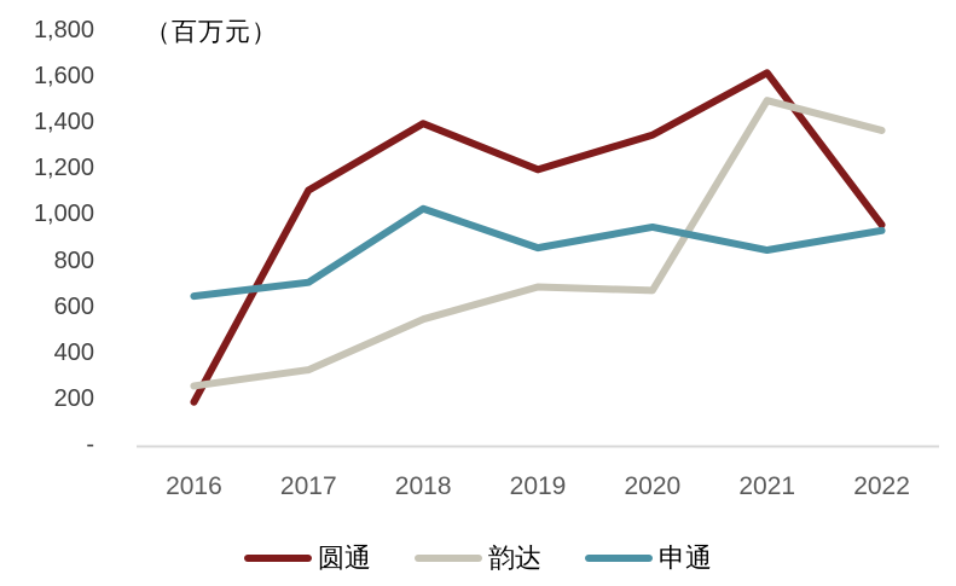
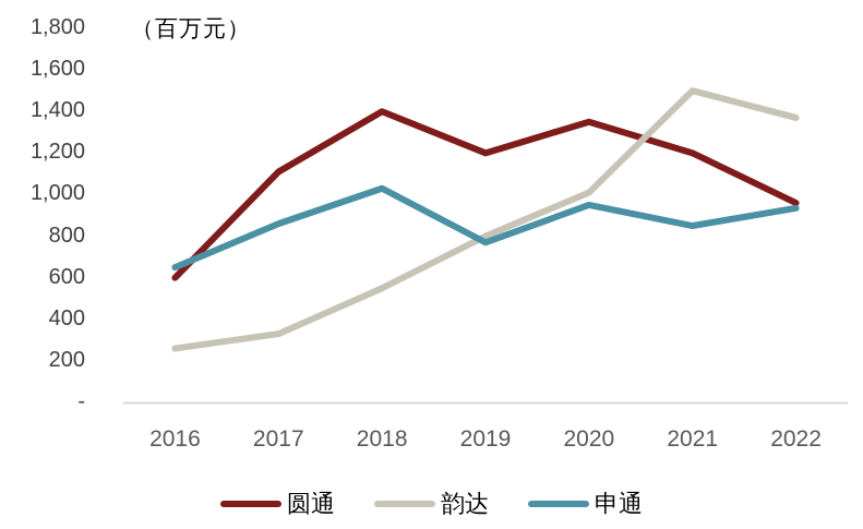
圆通/2016: 190 -> 600
申通/2017: 710 -> 860
韵达/2019: 690 -> 800
申通/2019: 860 -> 770
韵达/2020: 680 -> 1010
圆通/2021: 1620 -> 1200
